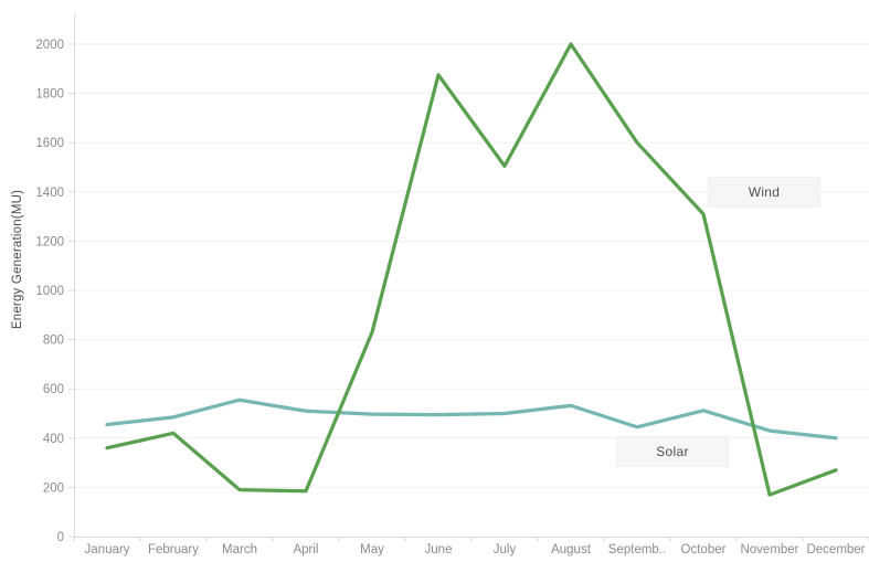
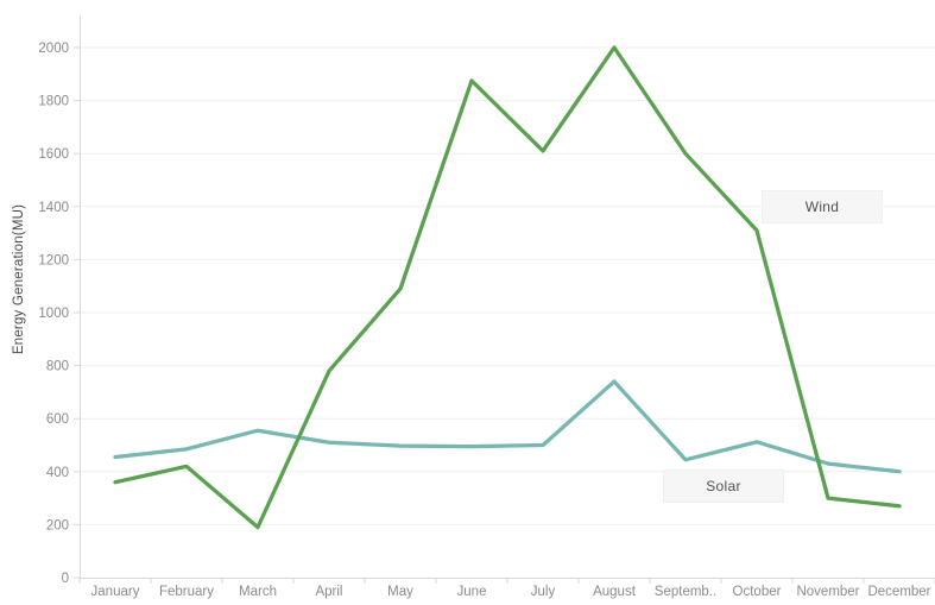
Wind/April: 180 -> 780
Wind/May: 830 -> 1090
Wind/July: 1500 -> 1610
Solar/August: 530 -> 740
Wind/November: 170 -> 300
